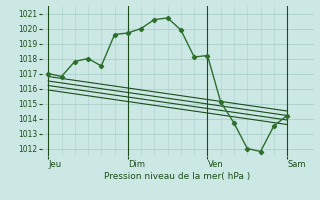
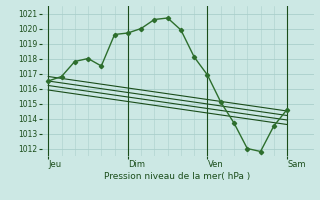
Jeu: 1017.0 -> 1016.5
Ven: 1018.2 -> 1016.9
Sam: 1014.2 -> 1014.6
